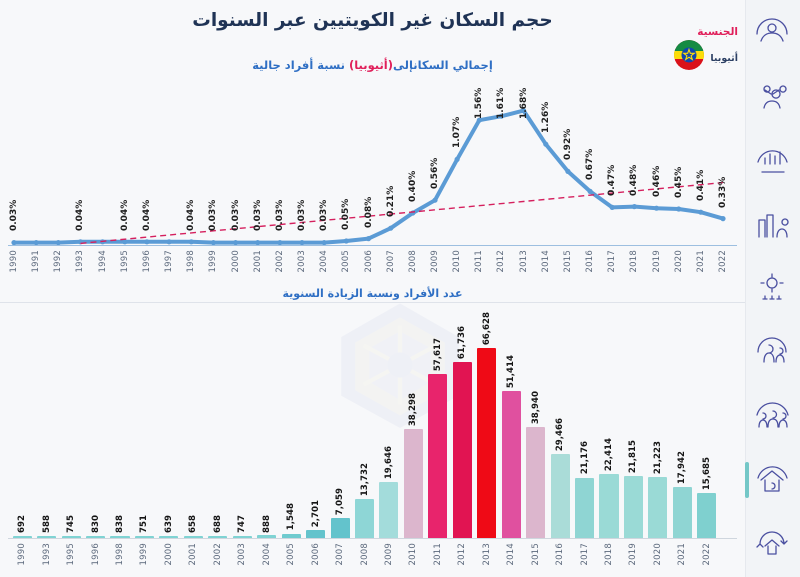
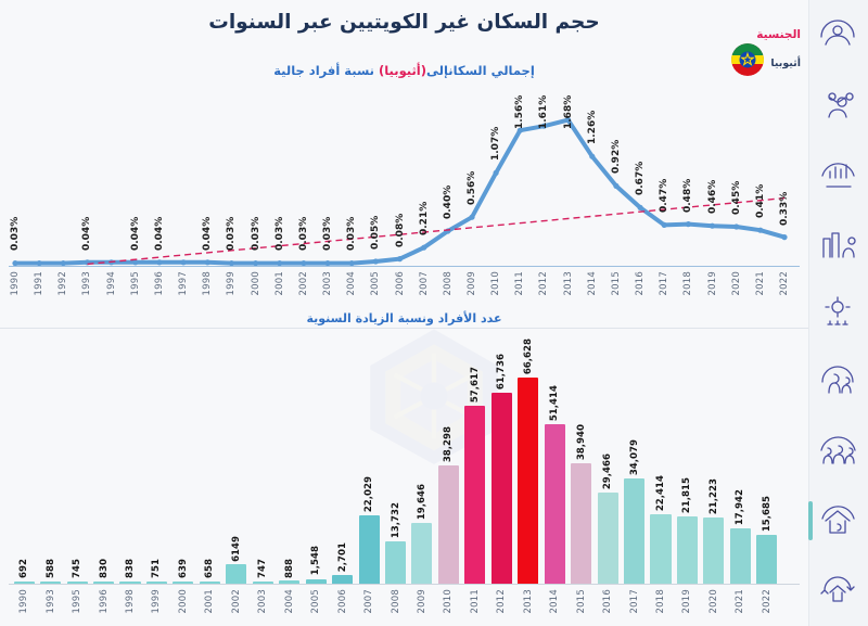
عدد الأفراد ونسبة الزيادة السنوية/2002: 688 -> 6149
عدد الأفراد ونسبة الزيادة السنوية/2007: 7,059 -> 22,029
عدد الأفراد ونسبة الزيادة السنوية/2017: 21,176 -> 34,079
